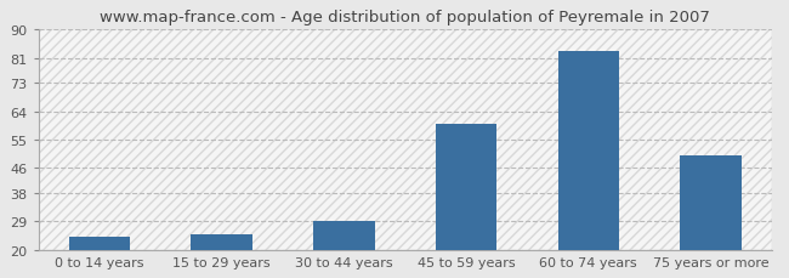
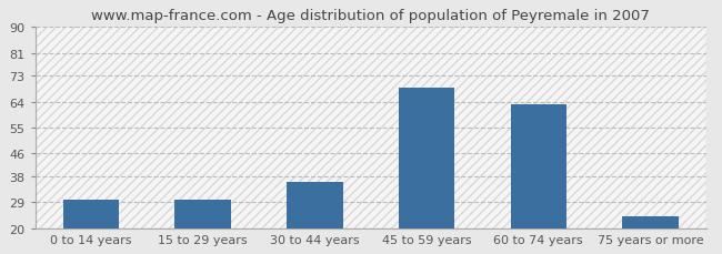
0 to 14 years: 24 -> 30
15 to 29 years: 25 -> 30
30 to 44 years: 29 -> 36
45 to 59 years: 60 -> 69
60 to 74 years: 83 -> 63
75 years or more: 50 -> 24
